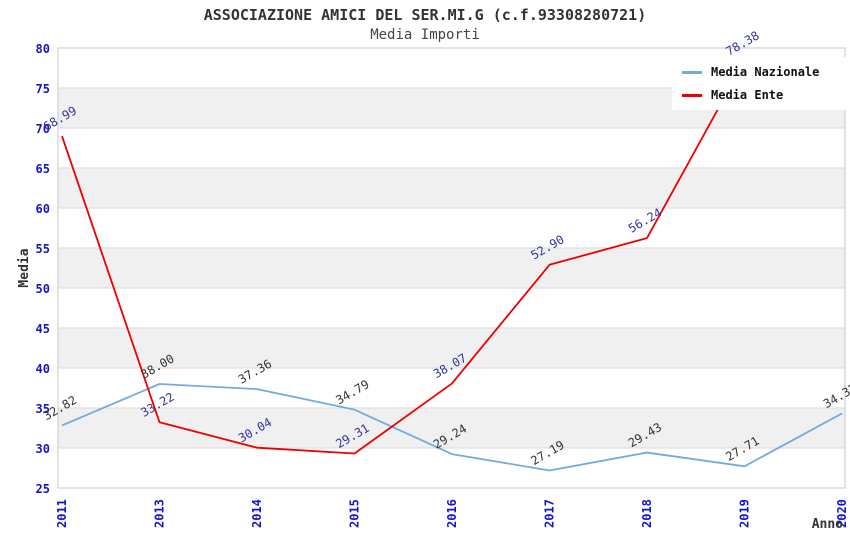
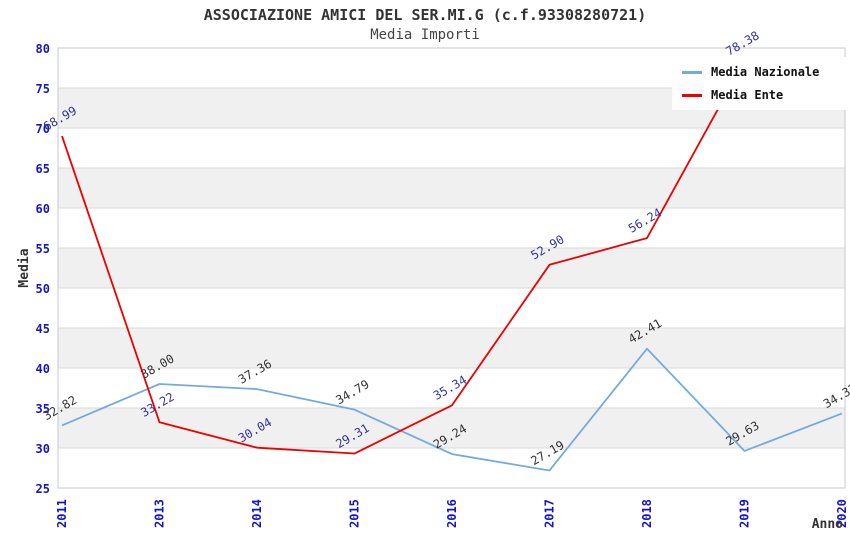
Media Ente/2016: 38.07 -> 35.34
Media Nazionale/2018: 29.43 -> 42.41
Media Nazionale/2019: 27.71 -> 29.63
